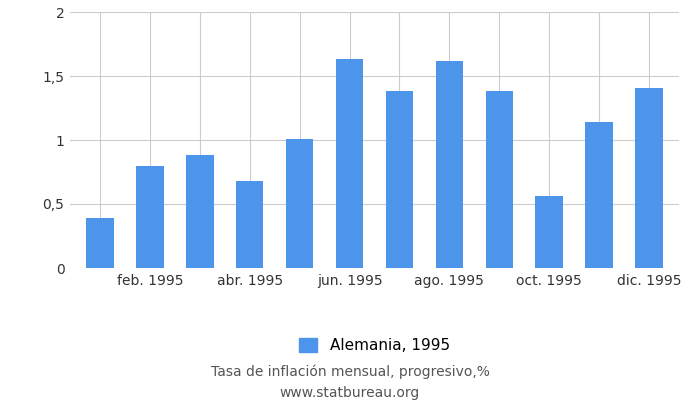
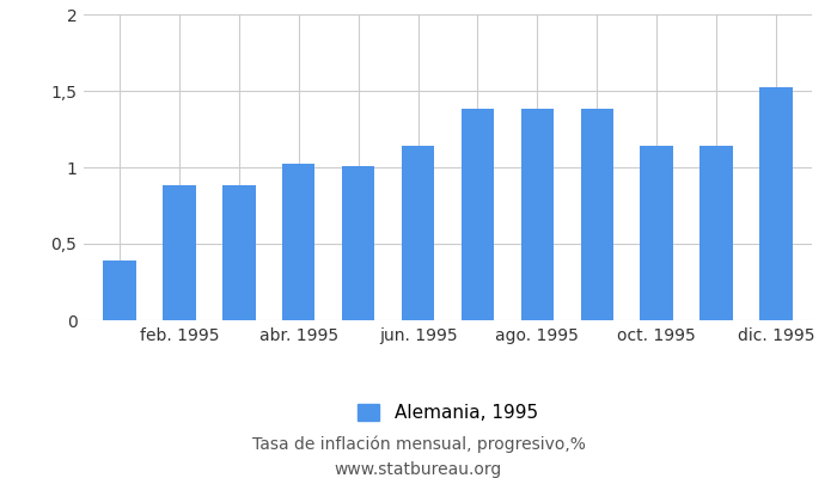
feb. 1995: 0,80 -> 0,88
abr. 1995: 0,68 -> 1,02
jun. 1995: 1,63 -> 1,14
ago. 1995: 1,62 -> 1,38
oct. 1995: 0,56 -> 1,14
dic. 1995: 1,41 -> 1,52
